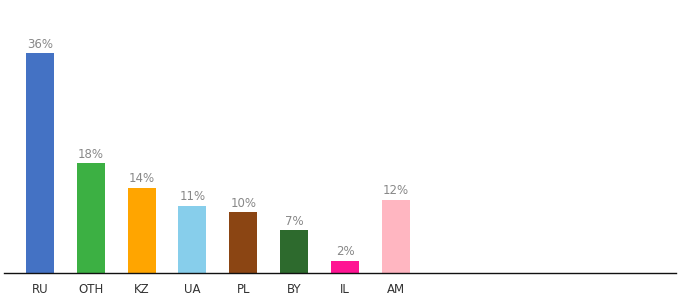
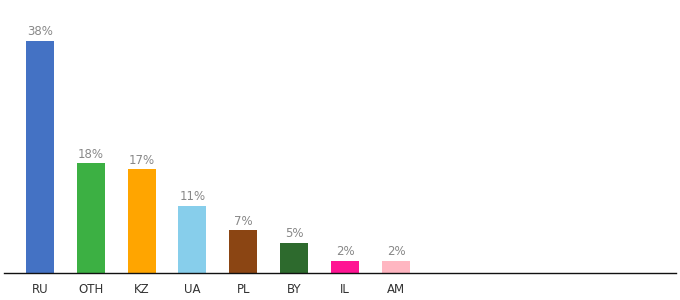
RU: 36% -> 38%
KZ: 14% -> 17%
PL: 10% -> 7%
BY: 7% -> 5%
AM: 12% -> 2%
